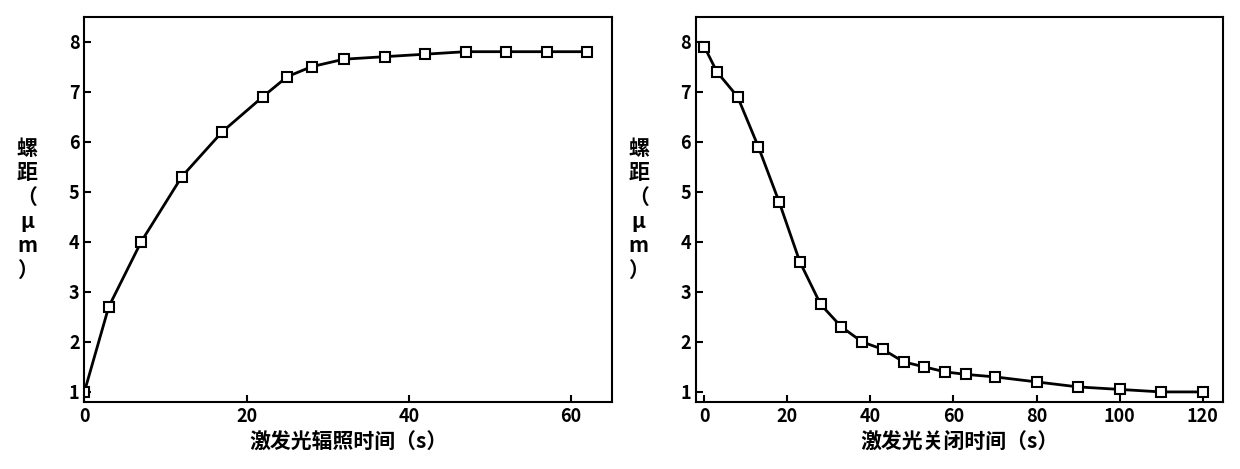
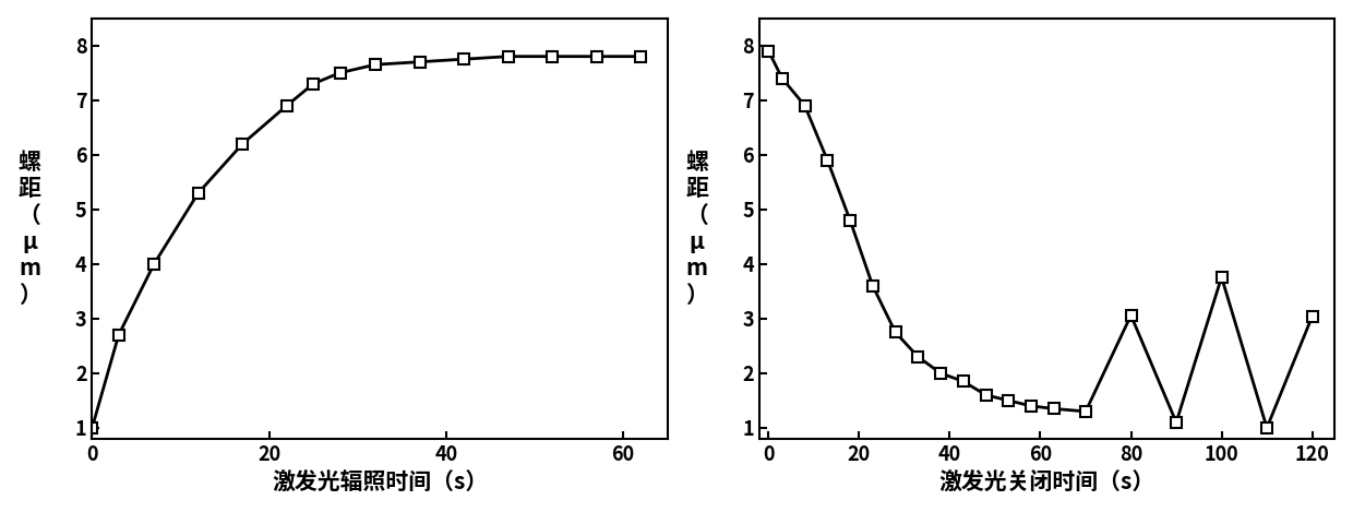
80: 1.20 -> 3.06
100: 1.05 -> 3.76
120: 1.00 -> 3.04
